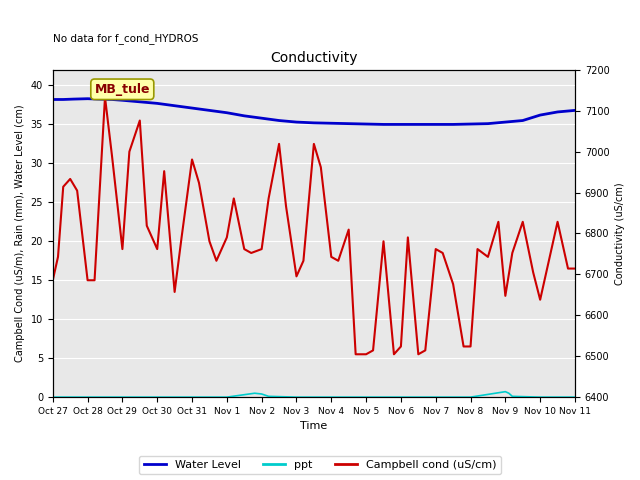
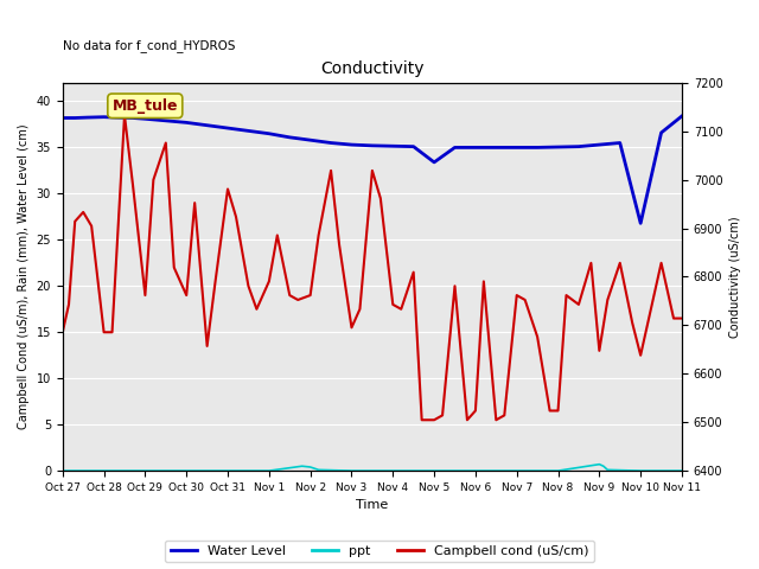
Water Level/Nov 5: 35.0 -> 33.4
Water Level/Nov 10: 36.2 -> 26.8
Water Level/Nov 11: 36.8 -> 38.4
